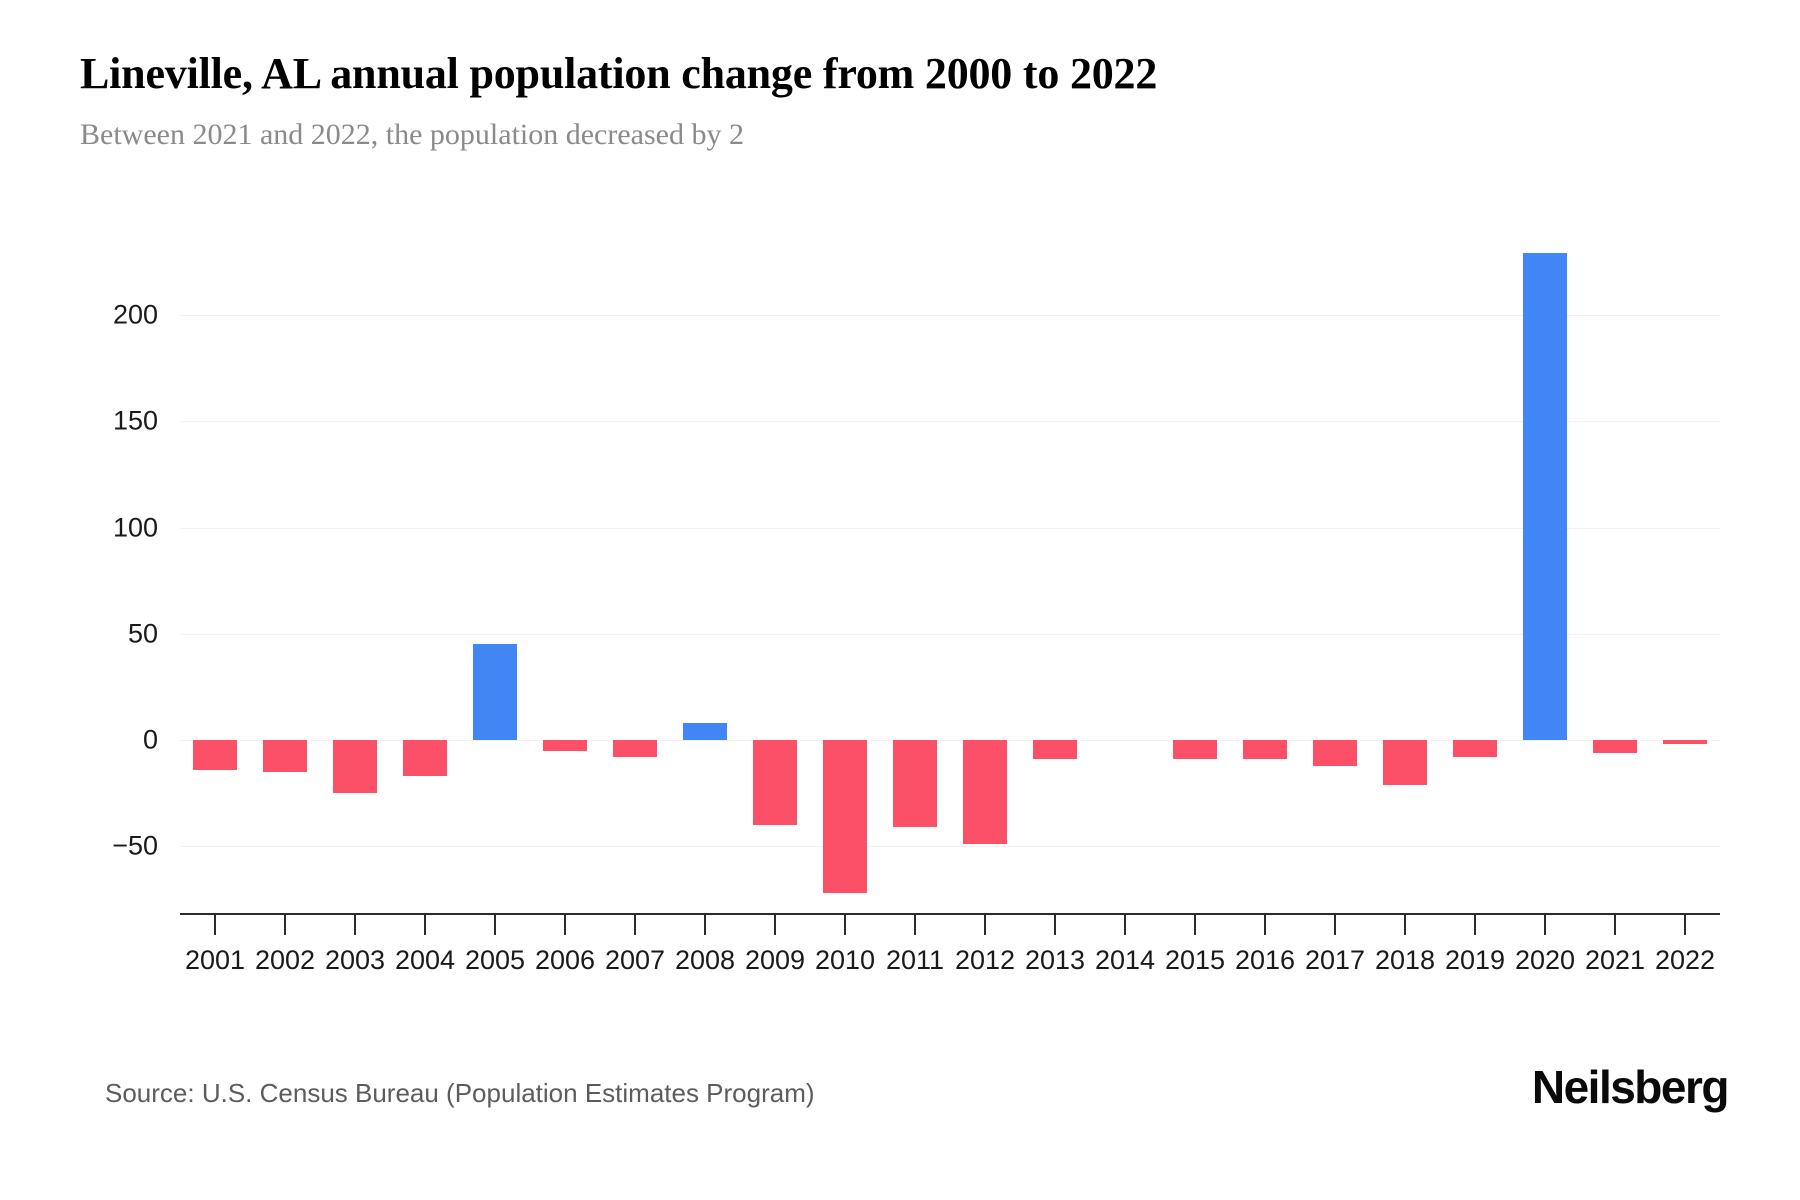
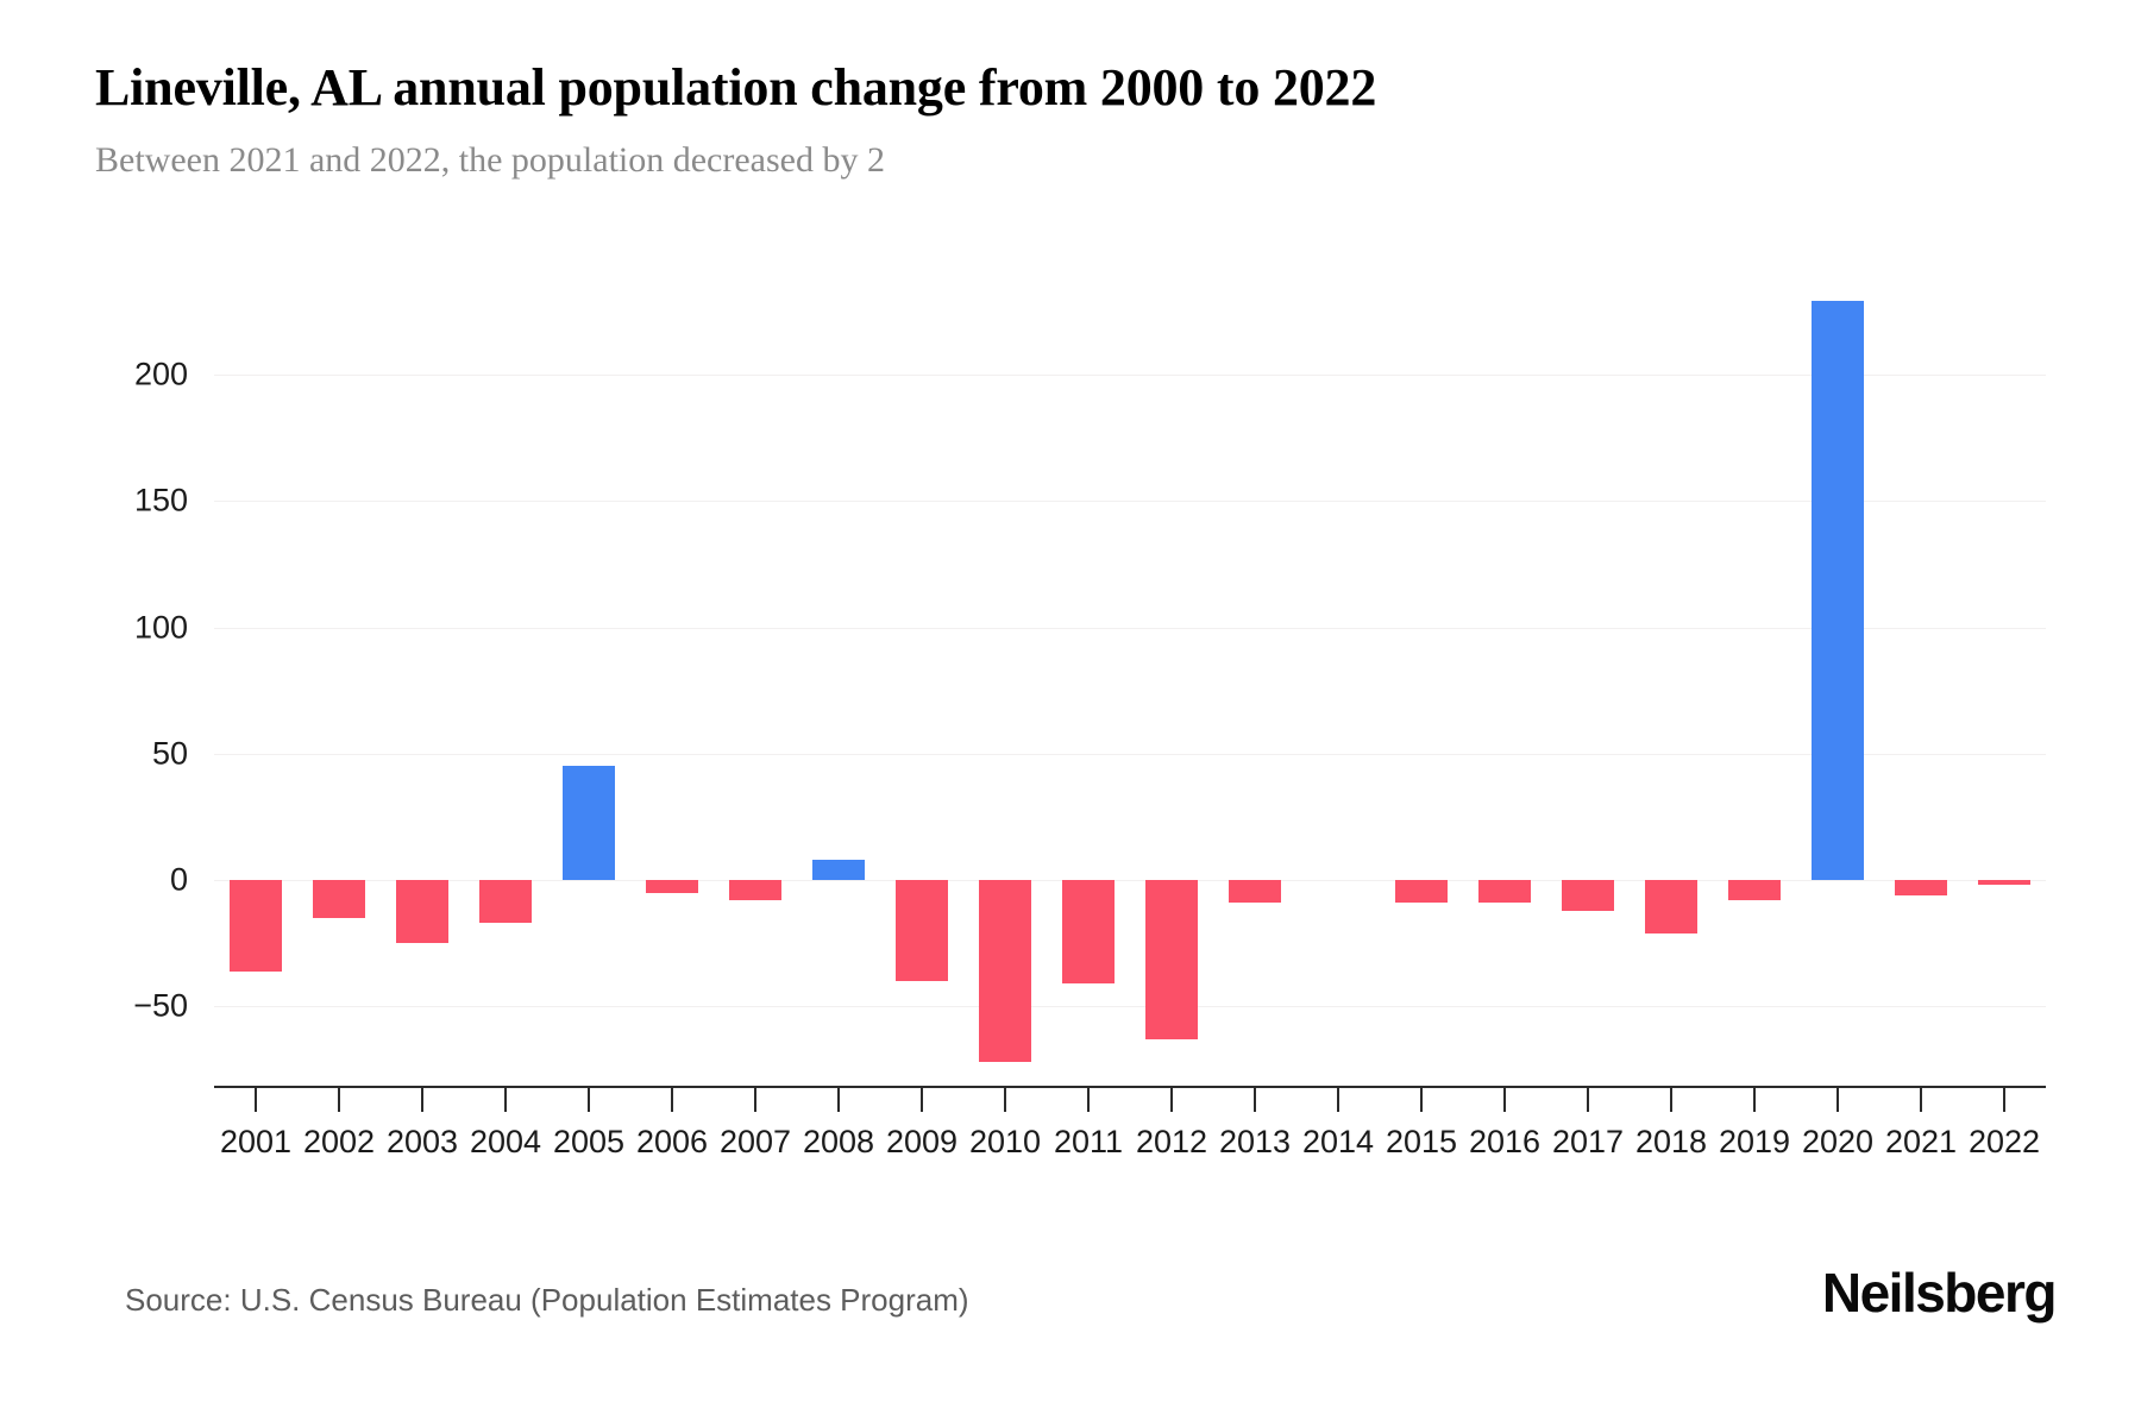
2001: -14 -> -36
2012: -49 -> -63
